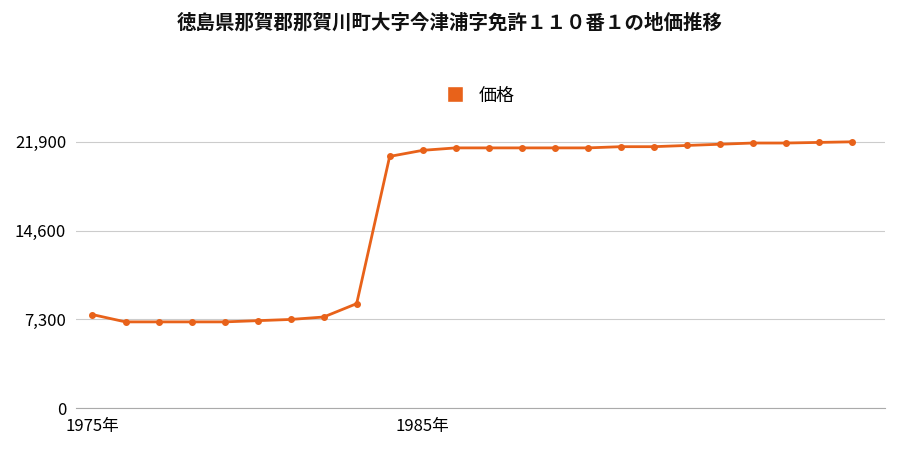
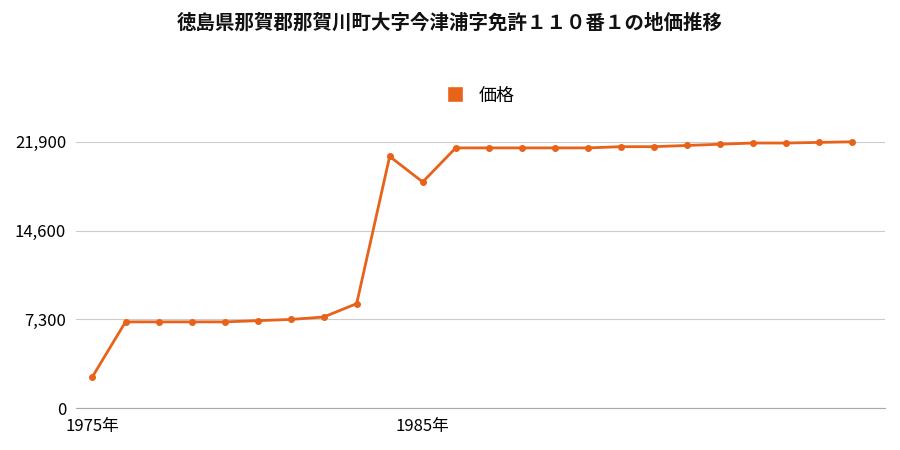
1975年: 7,700 -> 2,600
1985年: 21,200 -> 18,600
